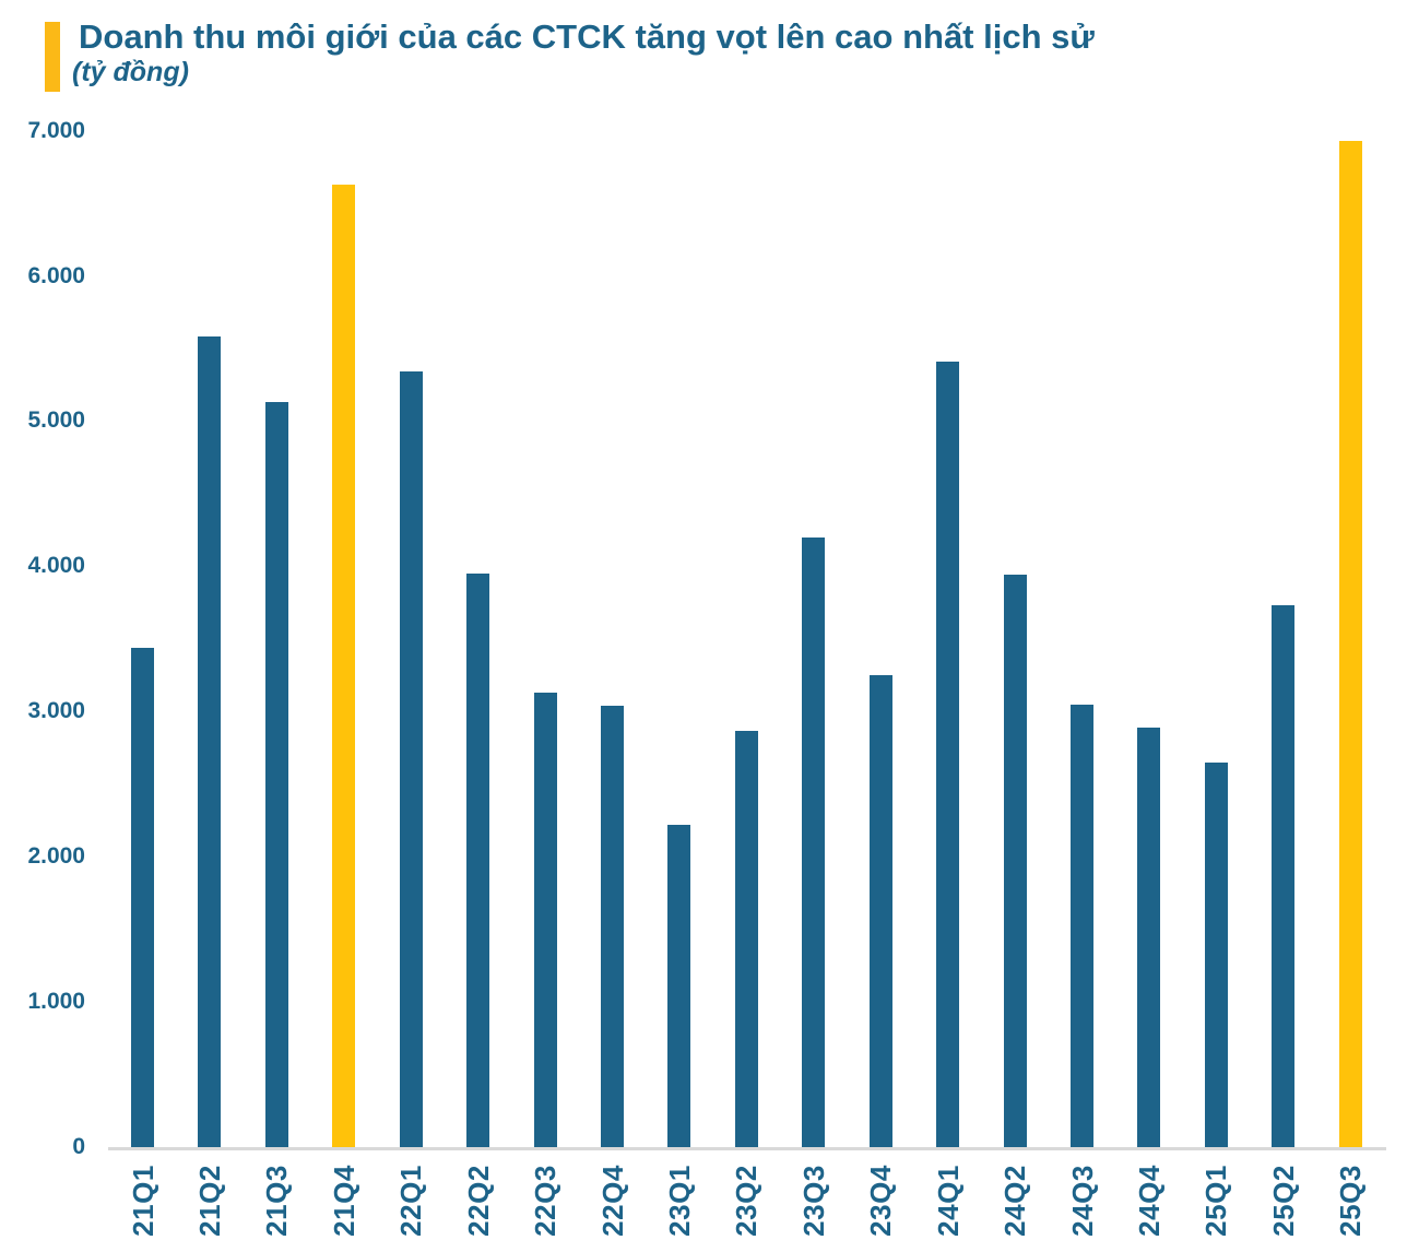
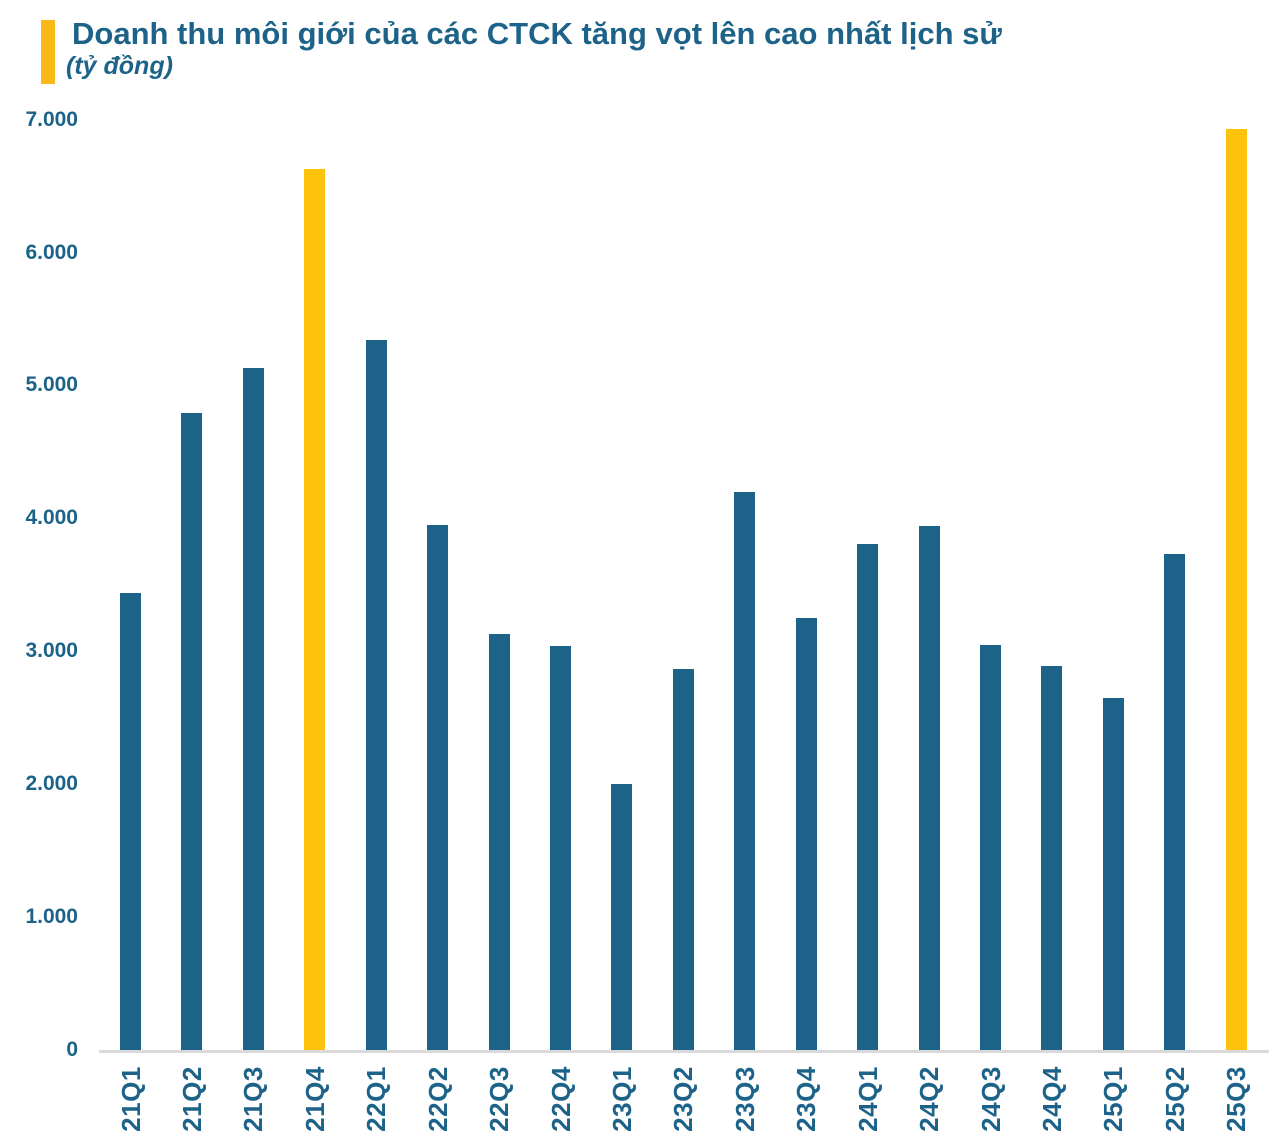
21Q2: 5580 -> 4790
23Q1: 2220 -> 2000
24Q1: 5410 -> 3810
